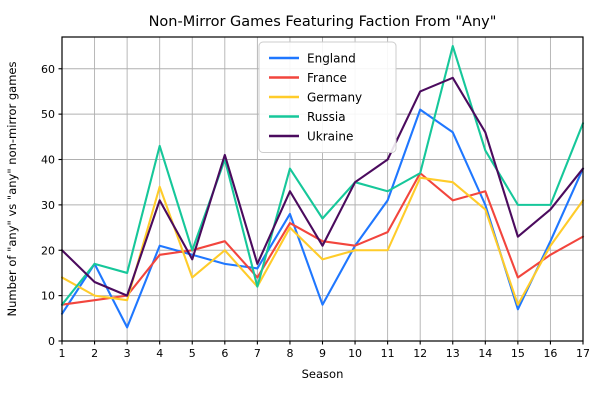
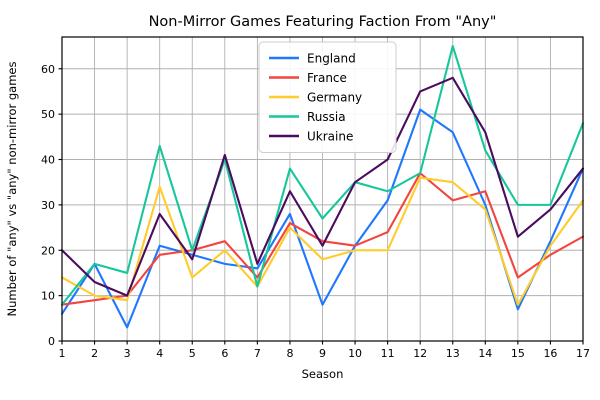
Ukraine/4: 31 -> 28
